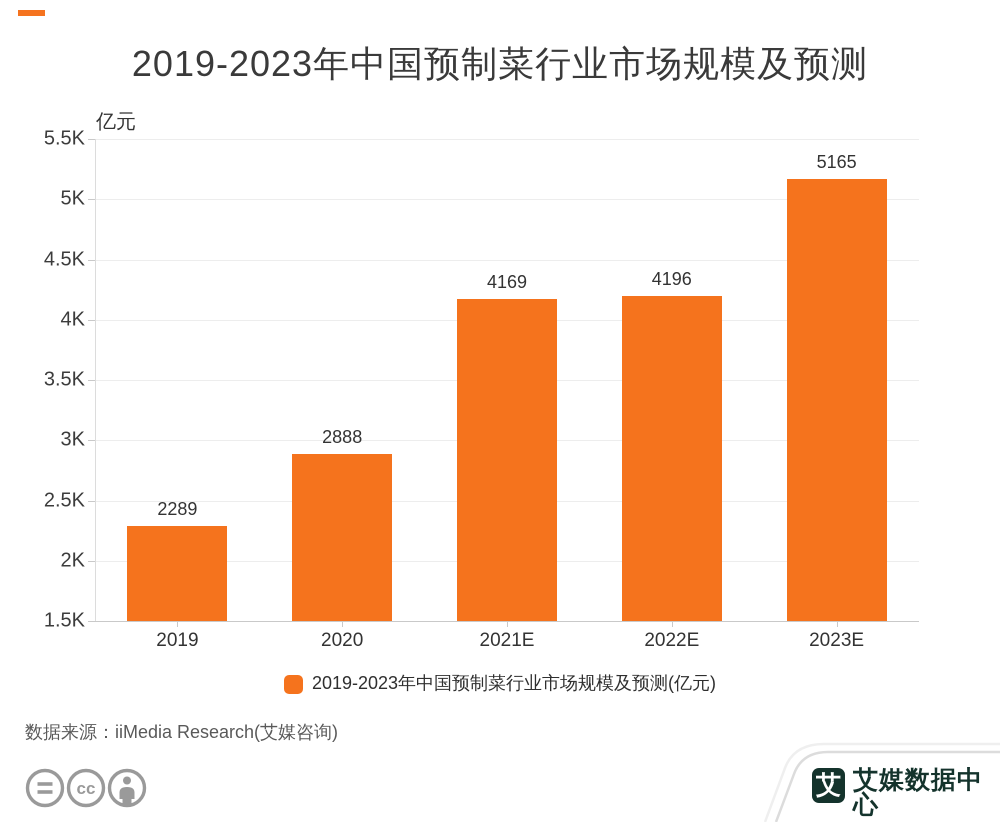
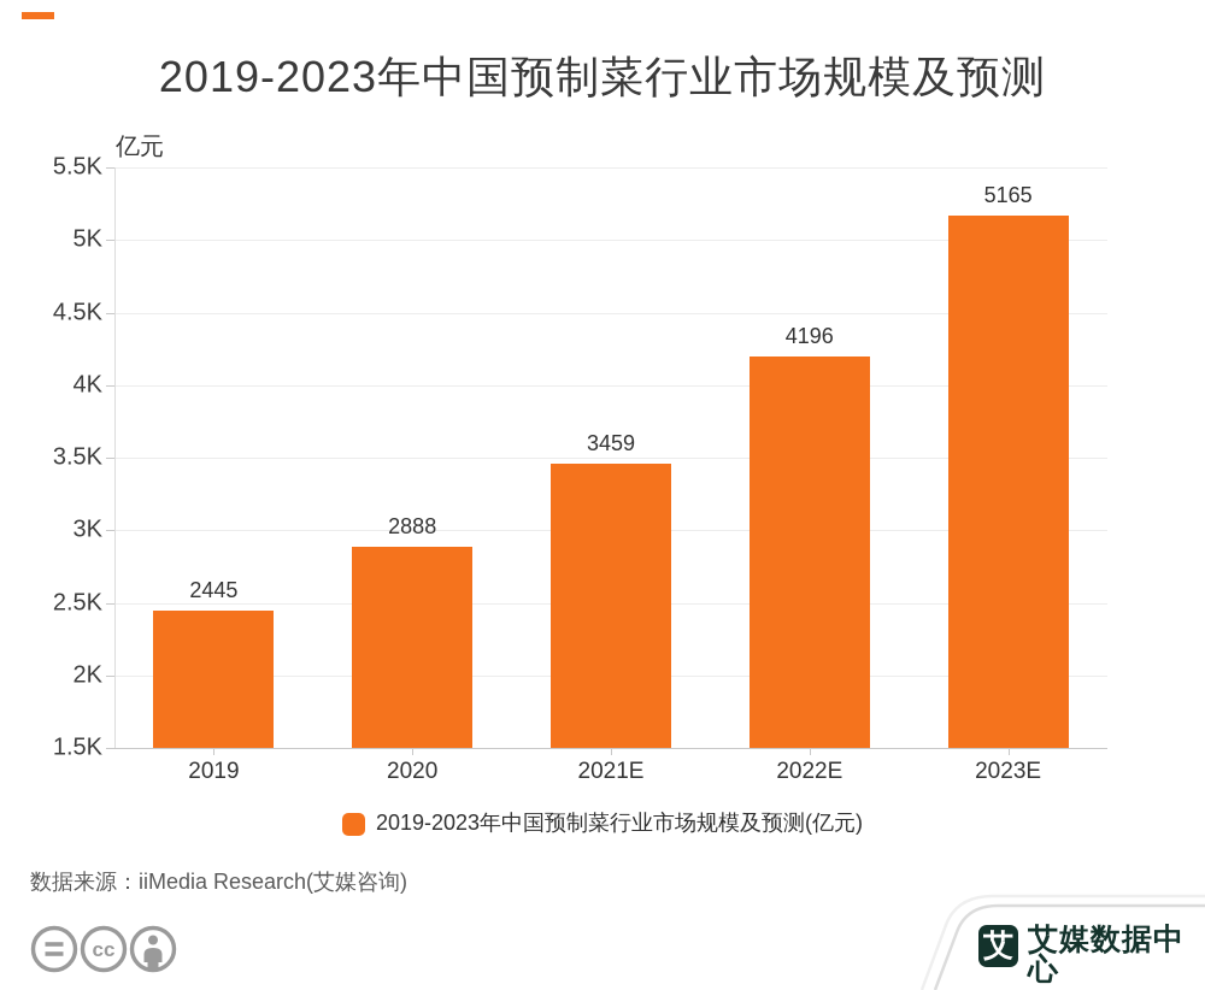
2019: 2289 -> 2445
2021E: 4169 -> 3459
